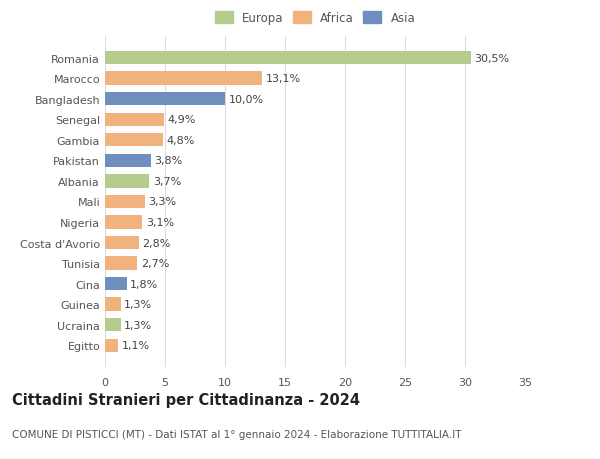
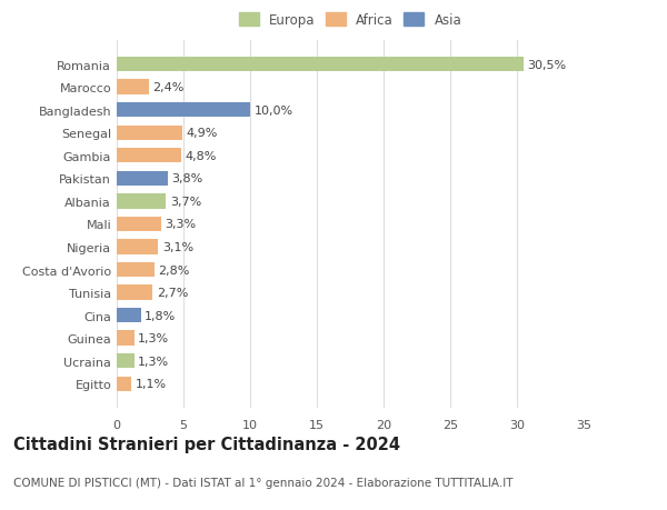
Marocco: 13,1% -> 2,4%
